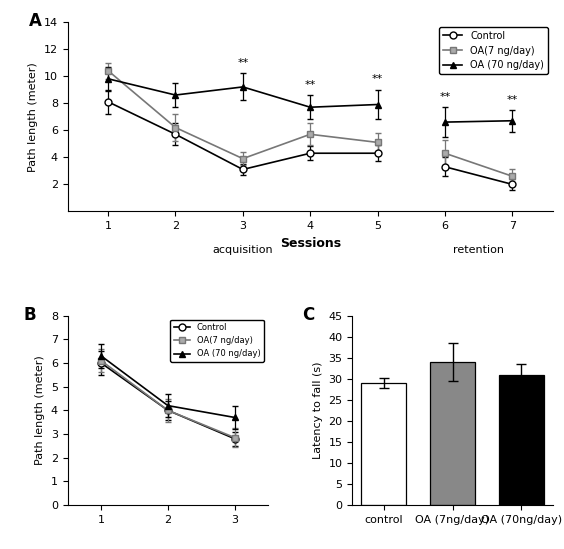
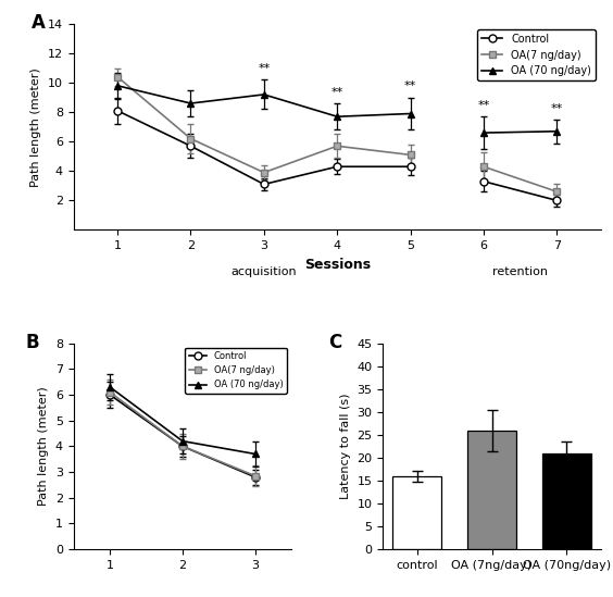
control: 29 -> 16
OA (7ng/day): 34 -> 26
OA (70ng/day): 31 -> 21
